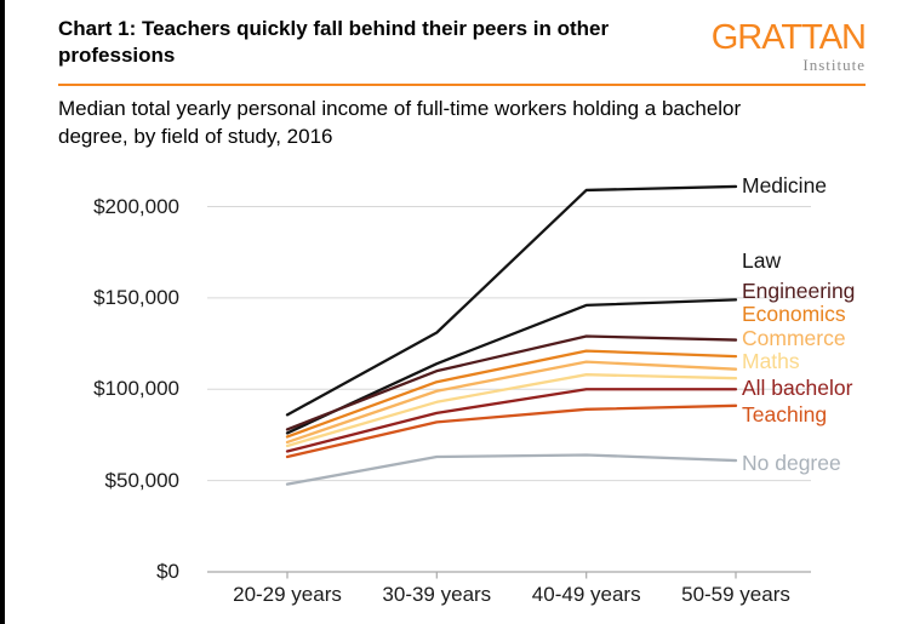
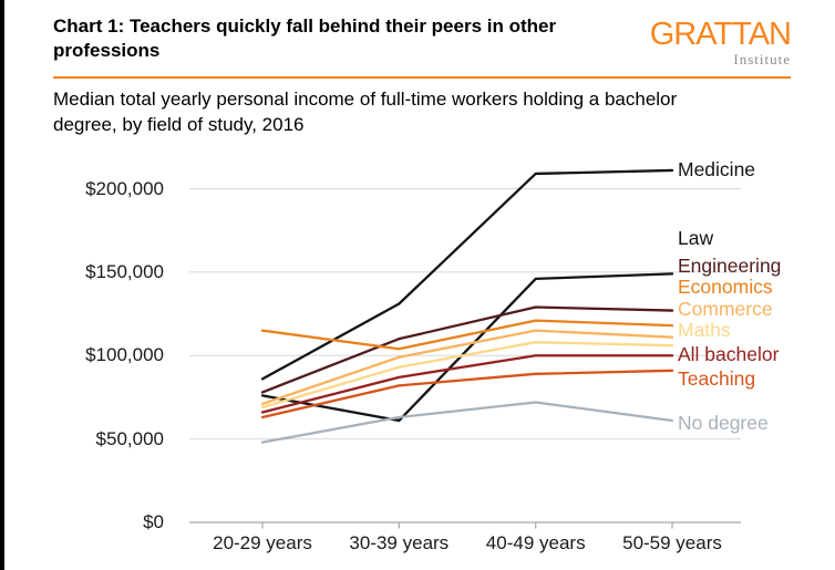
Economics/20-29 years: $74000 -> $115000
Law/30-39 years: $114000 -> $61000
No degree/40-49 years: $64000 -> $72000
